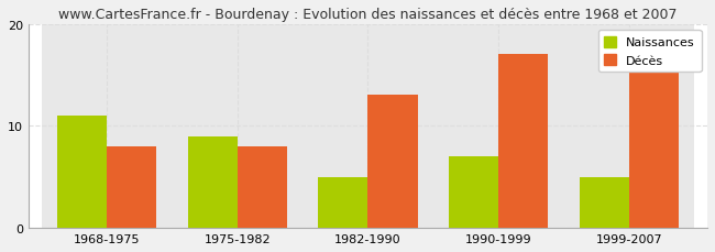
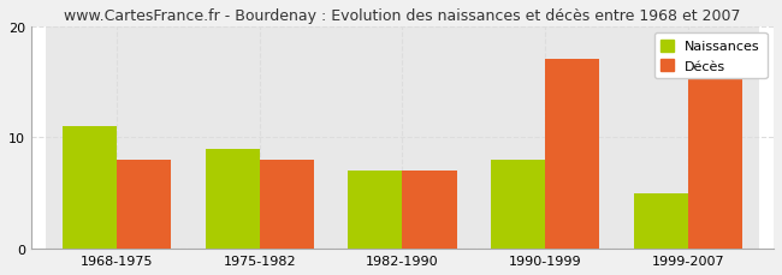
Naissances/1982-1990: 5 -> 7
Décès/1982-1990: 13 -> 7
Naissances/1990-1999: 7 -> 8
